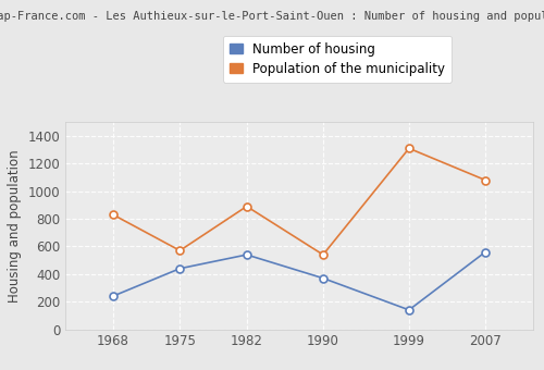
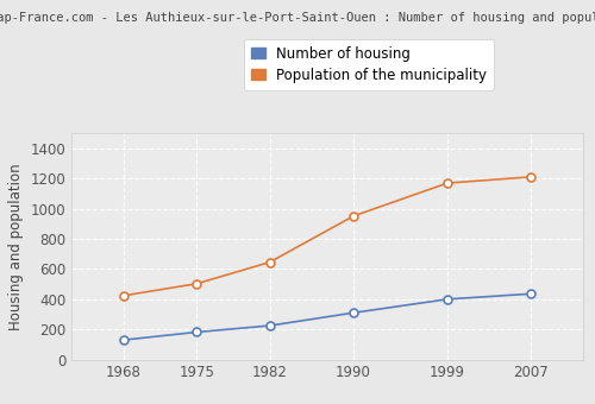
Number of housing/1968: 240 -> 130
Population of the municipality/1968: 830 -> 420
Number of housing/1975: 440 -> 180
Population of the municipality/1975: 570 -> 500
Number of housing/1982: 540 -> 220
Population of the municipality/1982: 890 -> 650
Number of housing/1990: 370 -> 310
Population of the municipality/1990: 540 -> 950
Number of housing/1999: 140 -> 400
Population of the municipality/1999: 1310 -> 1170
Number of housing/2007: 560 -> 440
Population of the municipality/2007: 1080 -> 1210
